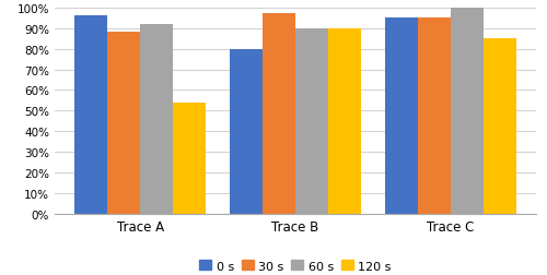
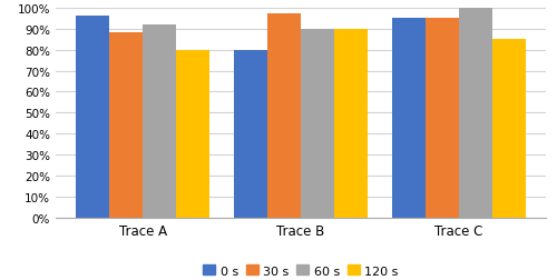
120 s/Trace A: 54% -> 80%
